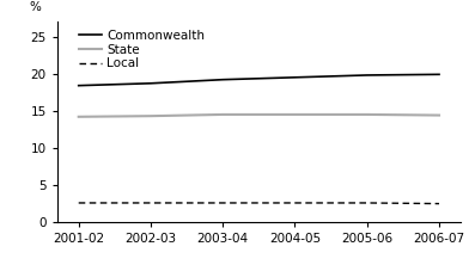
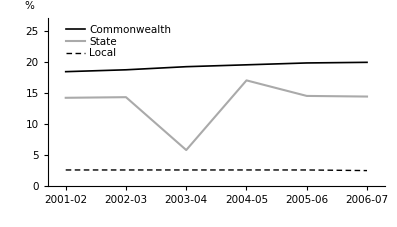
State/2003-04: 14.5 -> 5.8
State/2004-05: 14.5 -> 17.0
